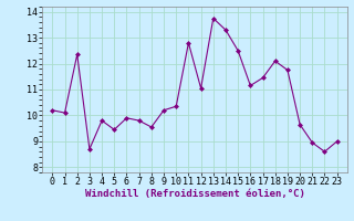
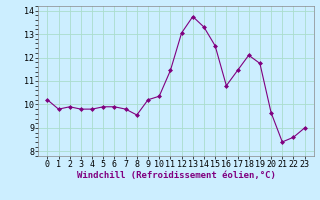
1: 10.10 -> 9.80
2: 12.35 -> 9.90
3: 8.70 -> 9.80
5: 9.45 -> 9.90
11: 12.80 -> 11.45
12: 11.05 -> 13.05
16: 11.15 -> 10.80
21: 8.95 -> 8.40
